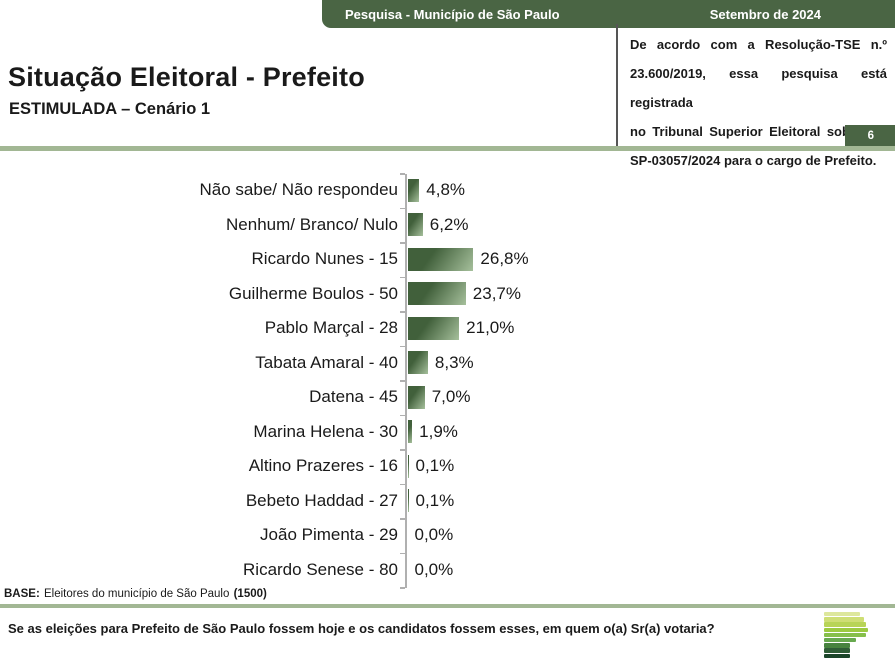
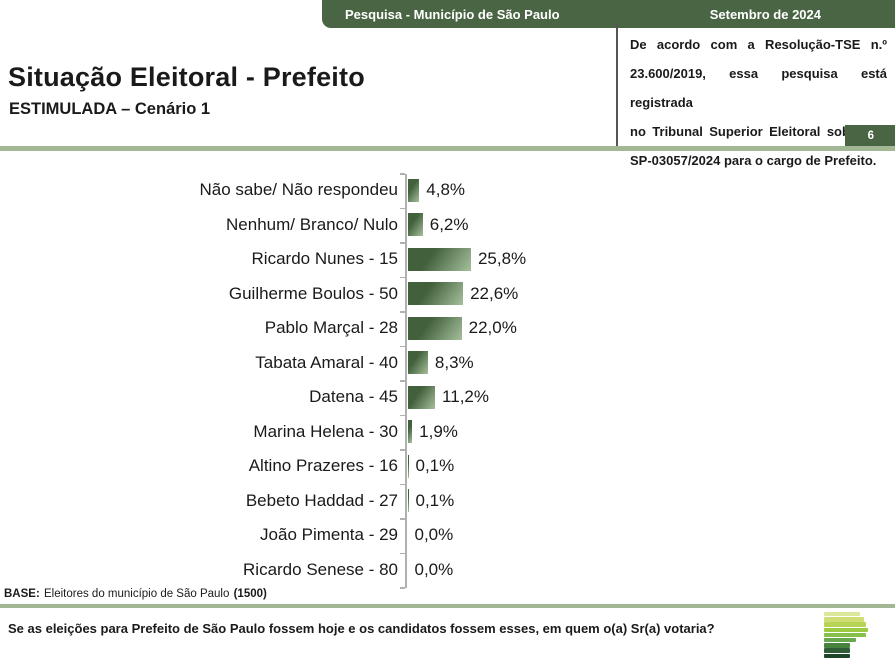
Ricardo Nunes - 15: 26,8% -> 25,8%
Guilherme Boulos - 50: 23,7% -> 22,6%
Pablo Marçal - 28: 21,0% -> 22,0%
Datena - 45: 7,0% -> 11,2%
